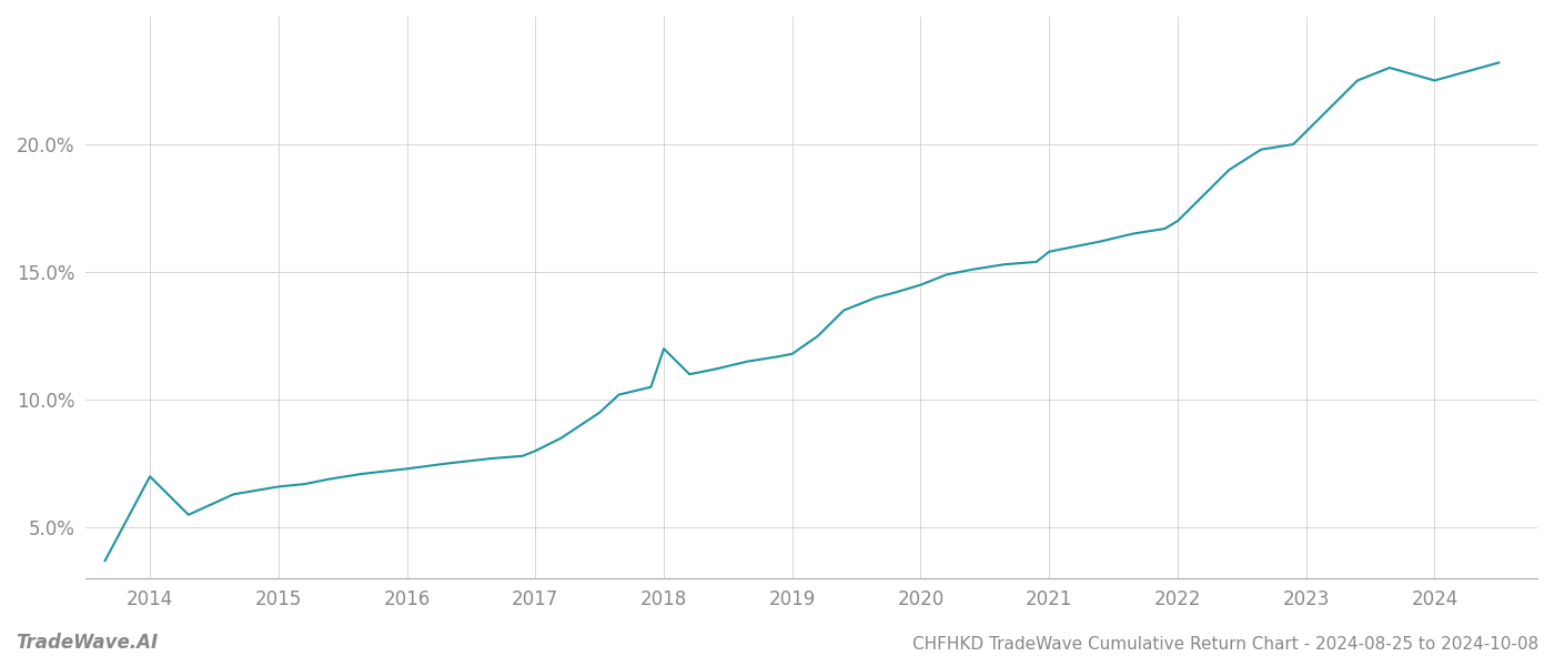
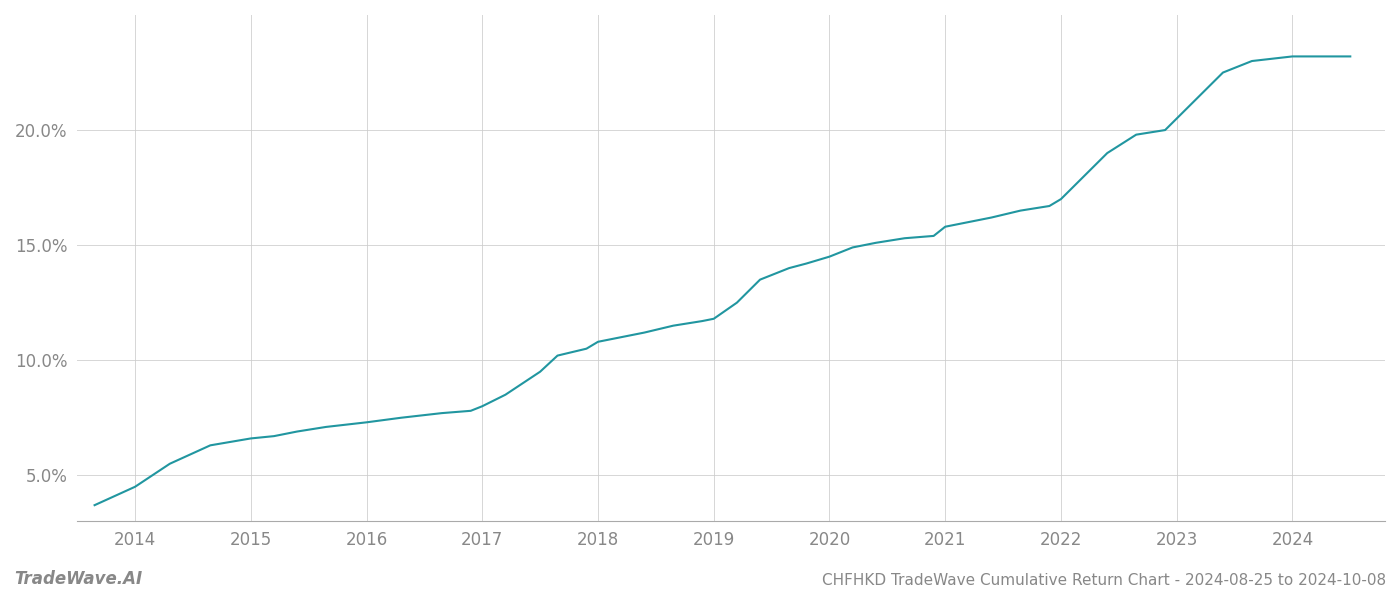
2014: 7.0% -> 4.5%
2018: 12.0% -> 10.8%
2024: 22.5% -> 23.2%
